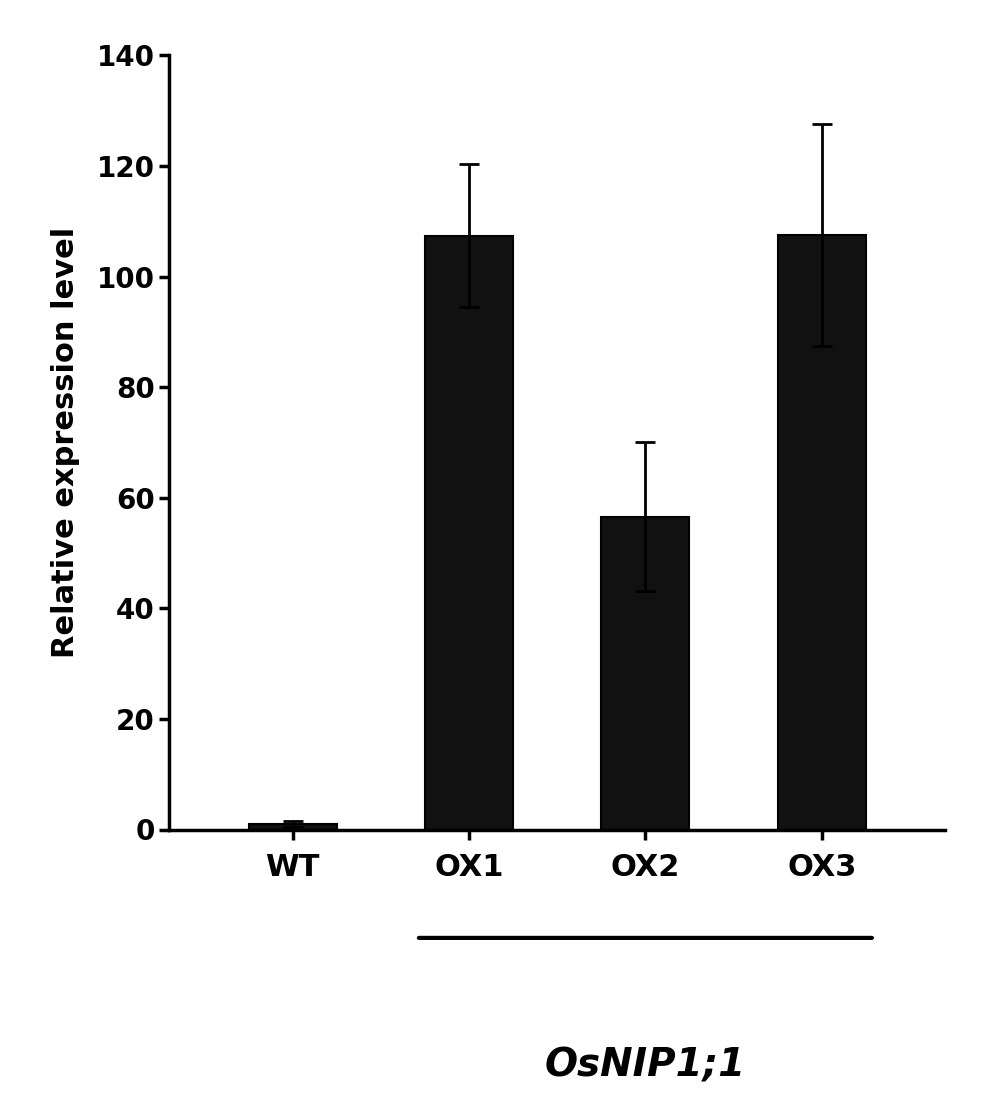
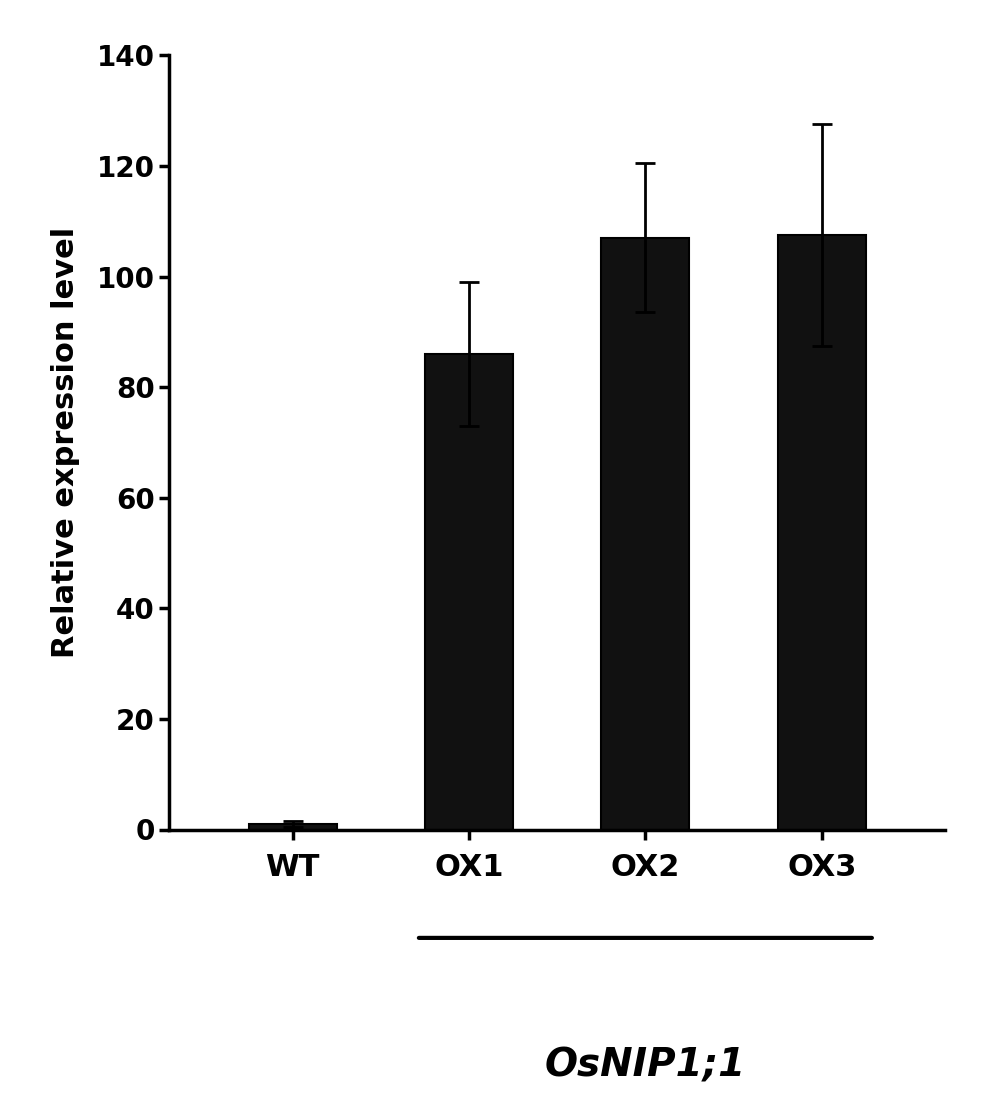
OX1: 107.4 -> 86.0
OX2: 56.6 -> 107.0
